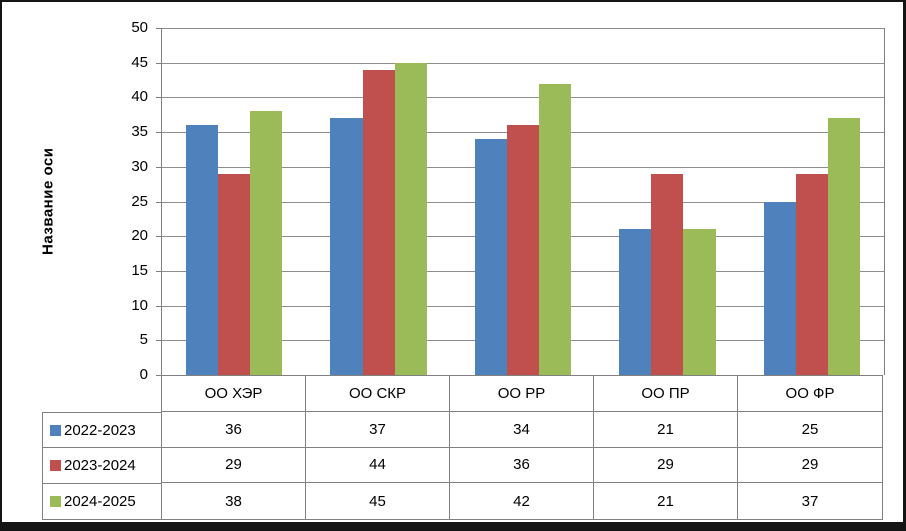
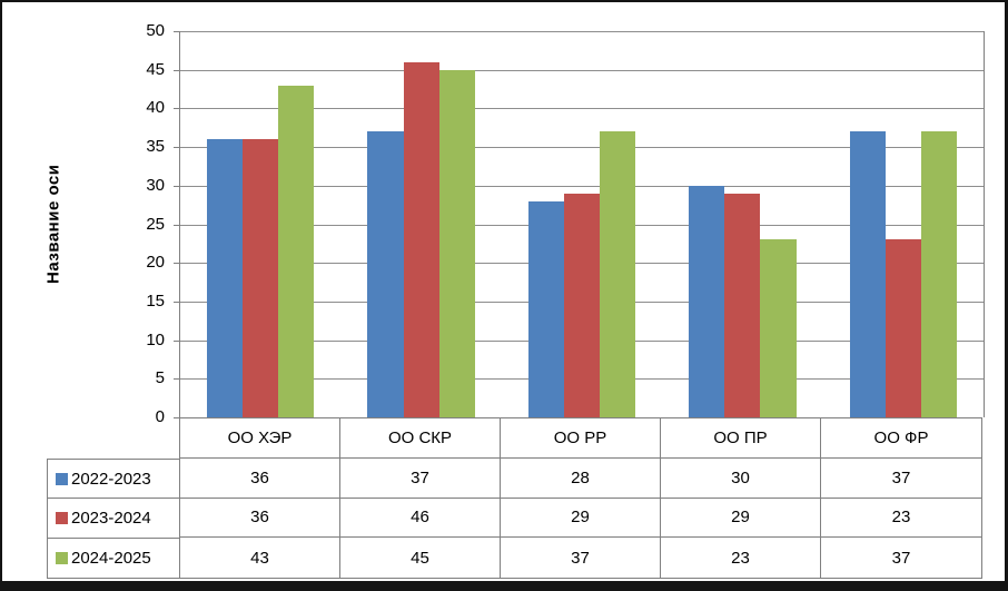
2023-2024/ОО ХЭР: 29 -> 36
2024-2025/ОО ХЭР: 38 -> 43
2023-2024/ОО СКР: 44 -> 46
2022-2023/ОО РР: 34 -> 28
2023-2024/ОО РР: 36 -> 29
2024-2025/ОО РР: 42 -> 37
2022-2023/ОО ПР: 21 -> 30
2024-2025/ОО ПР: 21 -> 23
2022-2023/ОО ФР: 25 -> 37
2023-2024/ОО ФР: 29 -> 23
